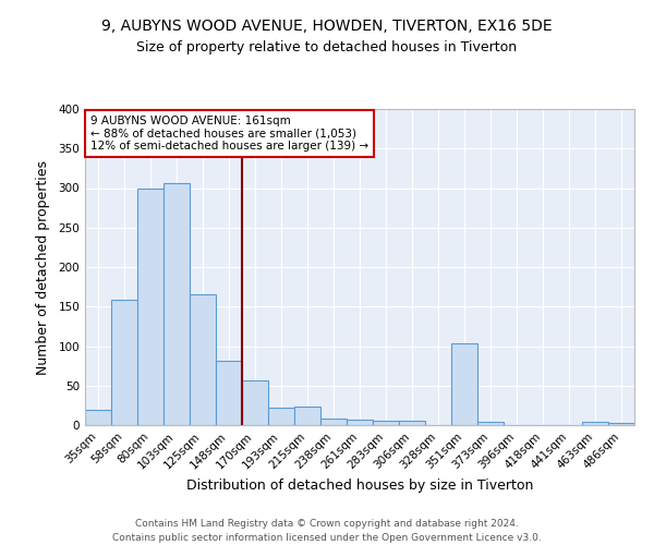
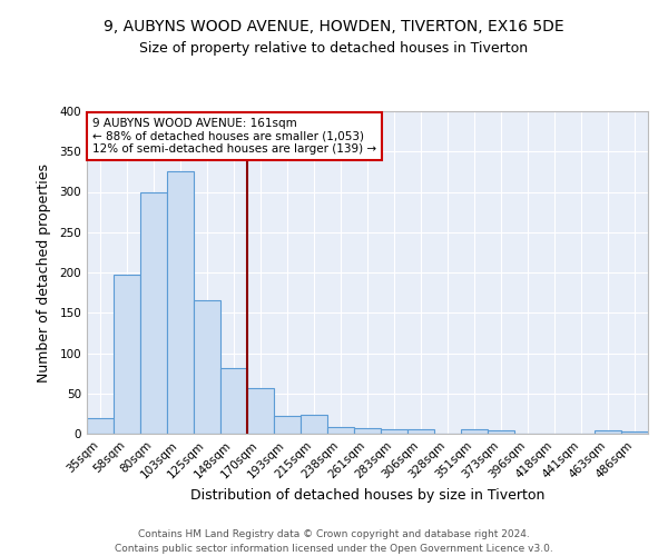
58sqm: 158 -> 197
103sqm: 306 -> 325
351sqm: 104 -> 5
